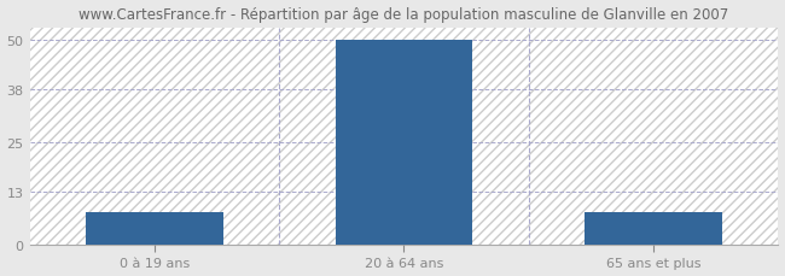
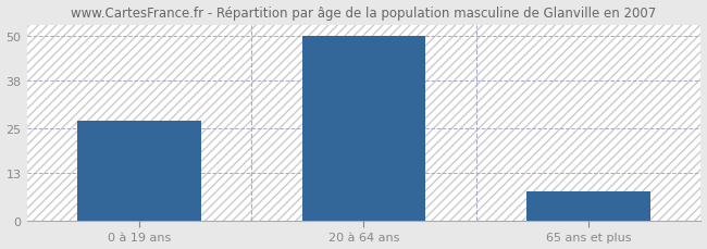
0 à 19 ans: 8 -> 27
